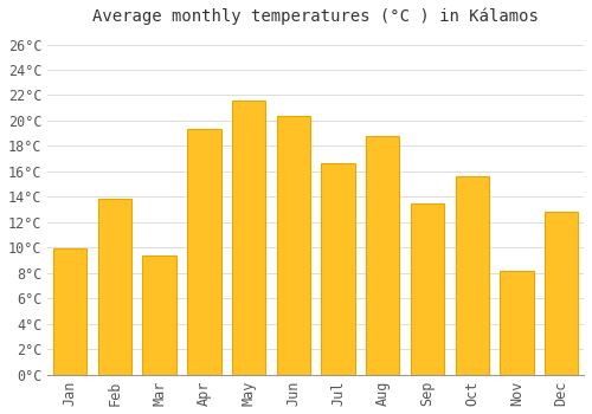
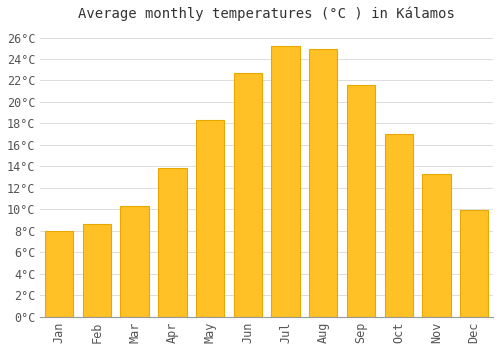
Jan: 9.9°C -> 8.0°C
Feb: 13.9°C -> 8.6°C
Mar: 9.4°C -> 10.3°C
Apr: 19.3°C -> 13.9°C
May: 21.6°C -> 18.3°C
Jun: 20.4°C -> 22.7°C
Jul: 16.6°C -> 25.2°C
Aug: 18.8°C -> 24.9°C
Sep: 13.5°C -> 21.6°C
Oct: 15.6°C -> 17.0°C
Nov: 8.2°C -> 13.3°C
Dec: 12.8°C -> 9.9°C
